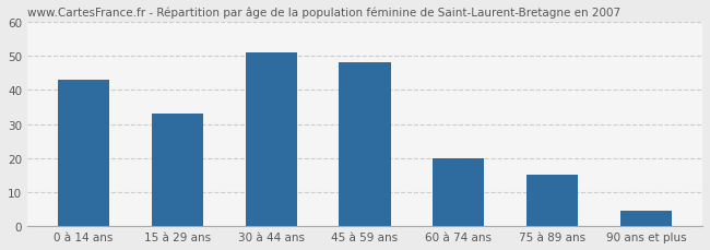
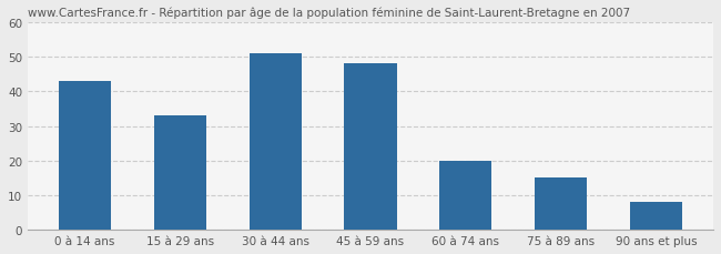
90 ans et plus: 4.5 -> 8.0
